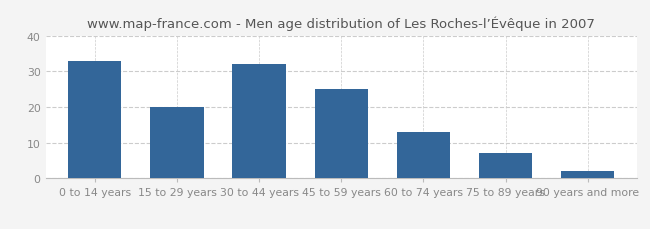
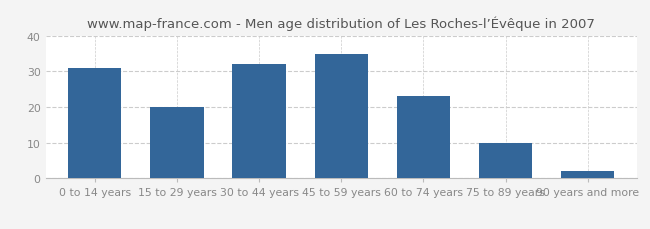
0 to 14 years: 33 -> 31
45 to 59 years: 25 -> 35
60 to 74 years: 13 -> 23
75 to 89 years: 7 -> 10
